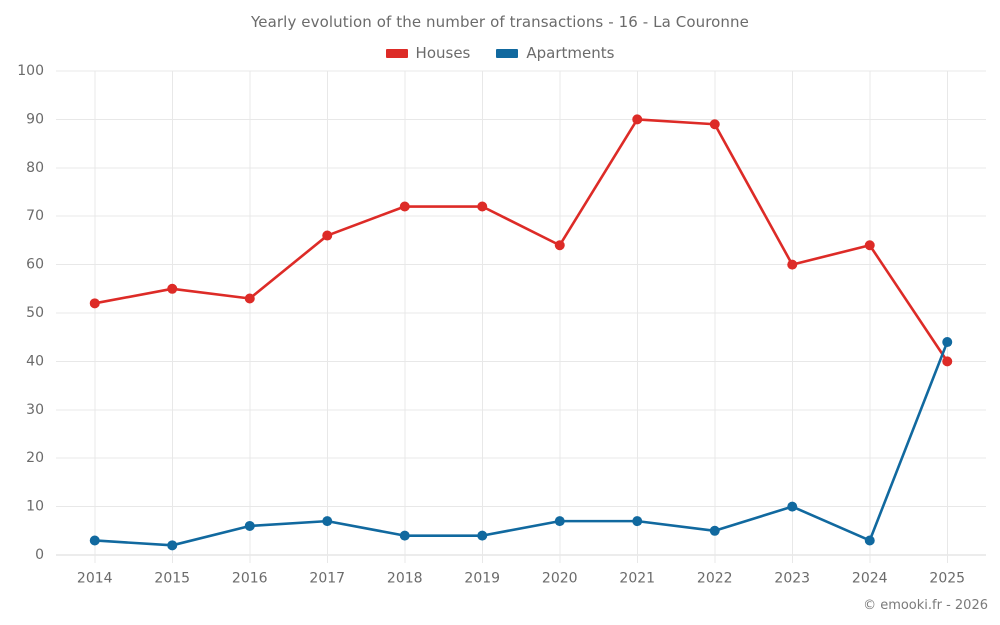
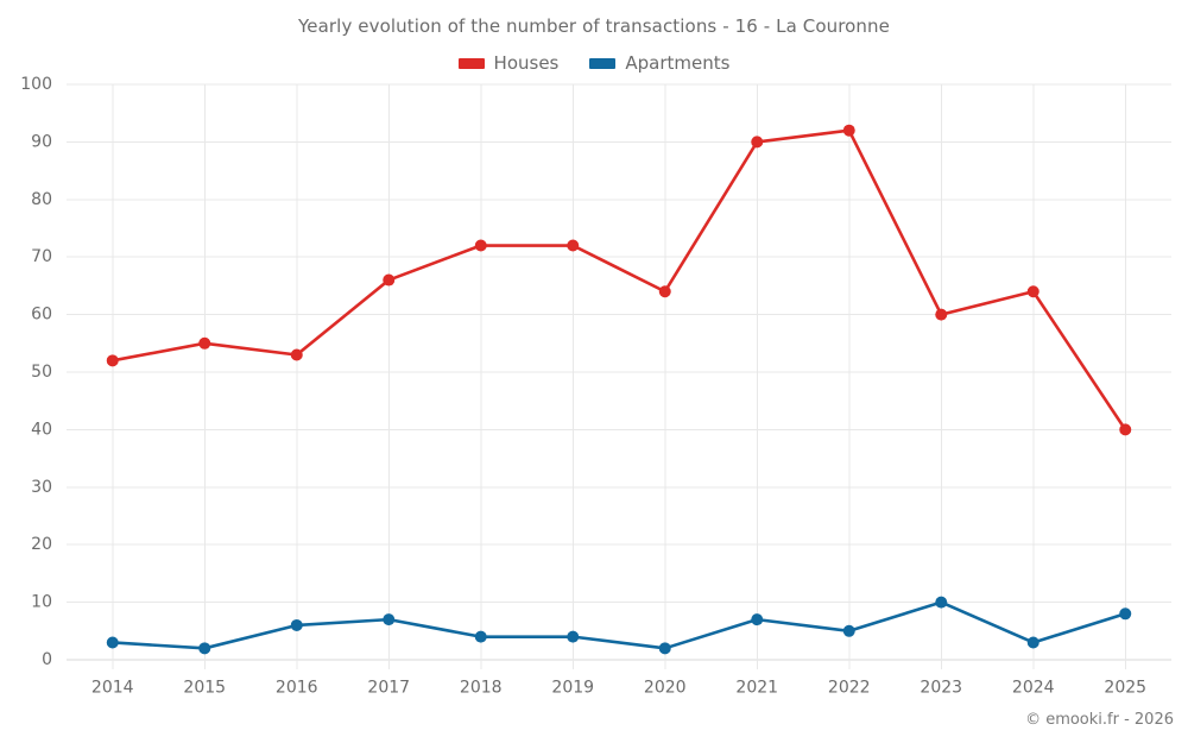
Apartments/2020: 7 -> 2
Houses/2022: 89 -> 92
Apartments/2025: 44 -> 8
